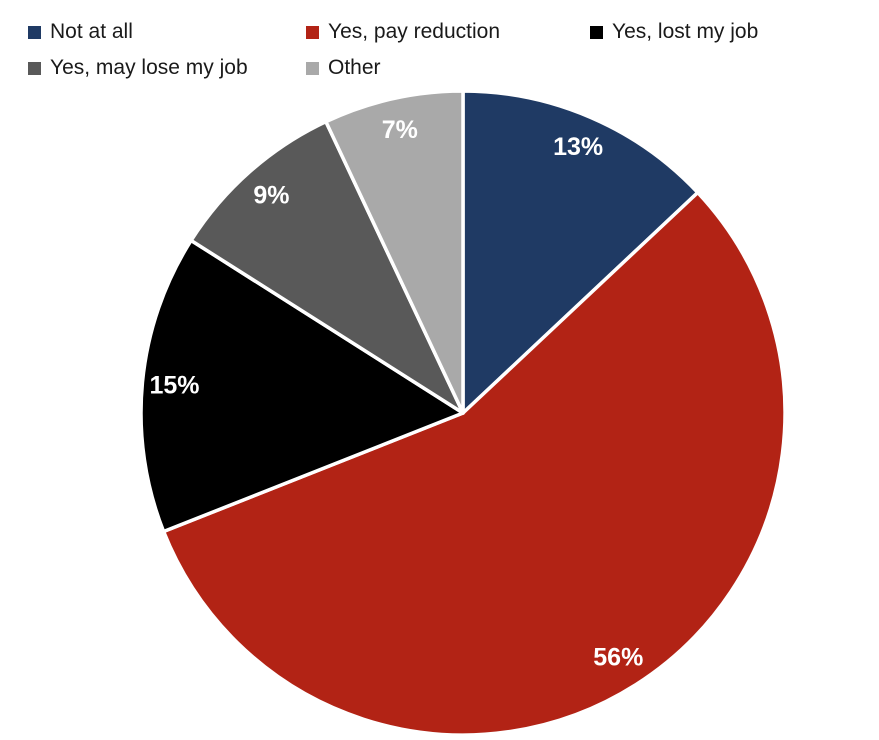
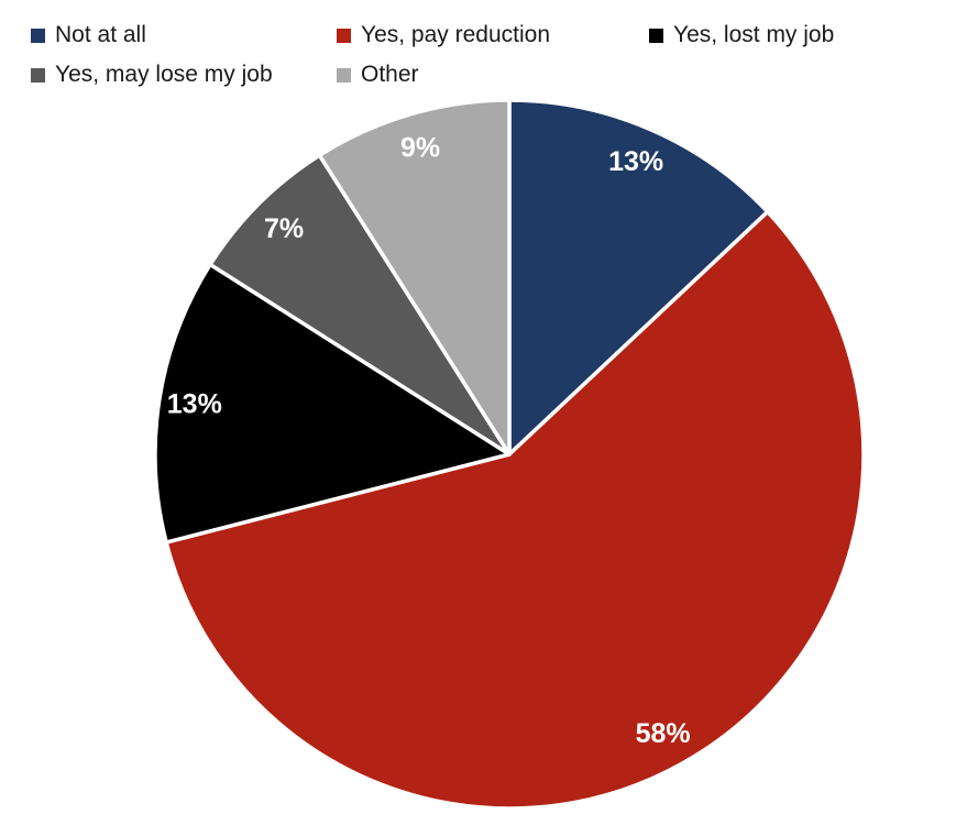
Yes, pay reduction: 56% -> 58%
Yes, lost my job: 15% -> 13%
Yes, may lose my job: 9% -> 7%
Other: 7% -> 9%
